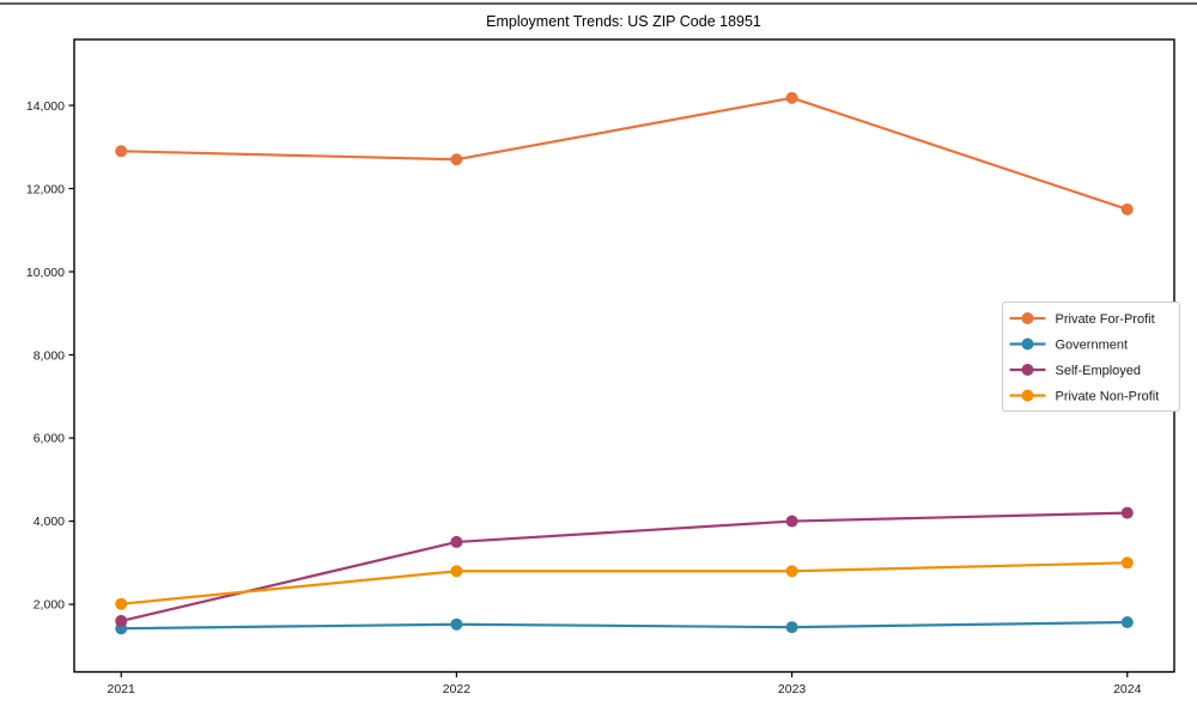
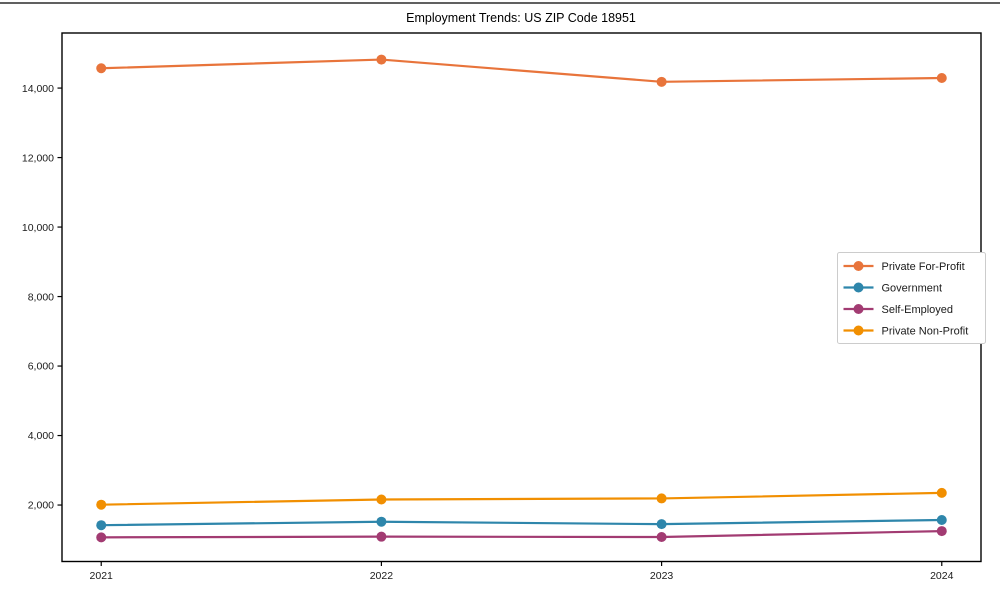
Private For-Profit/2021: 12900 -> 14600
Self-Employed/2021: 1600 -> 1100
Private For-Profit/2022: 12700 -> 14800
Self-Employed/2022: 3500 -> 1100
Private Non-Profit/2022: 2800 -> 2200
Self-Employed/2023: 4000 -> 1100
Private Non-Profit/2023: 2800 -> 2200
Private For-Profit/2024: 11500 -> 14300
Self-Employed/2024: 4200 -> 1200
Private Non-Profit/2024: 3000 -> 2400
